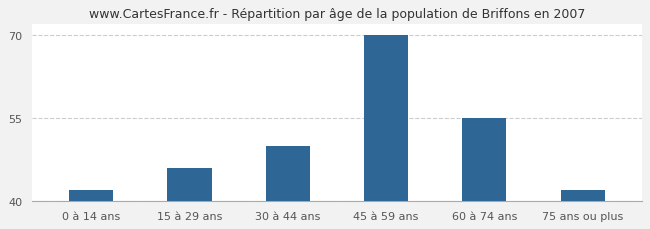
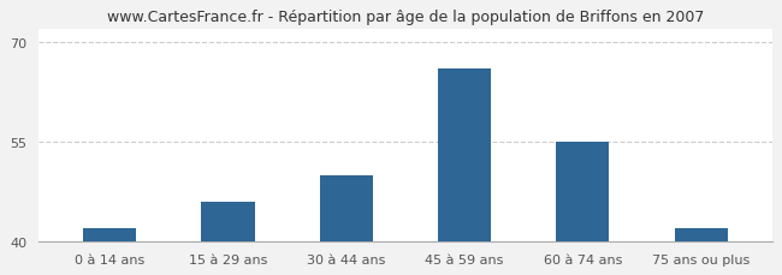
45 à 59 ans: 70 -> 66
